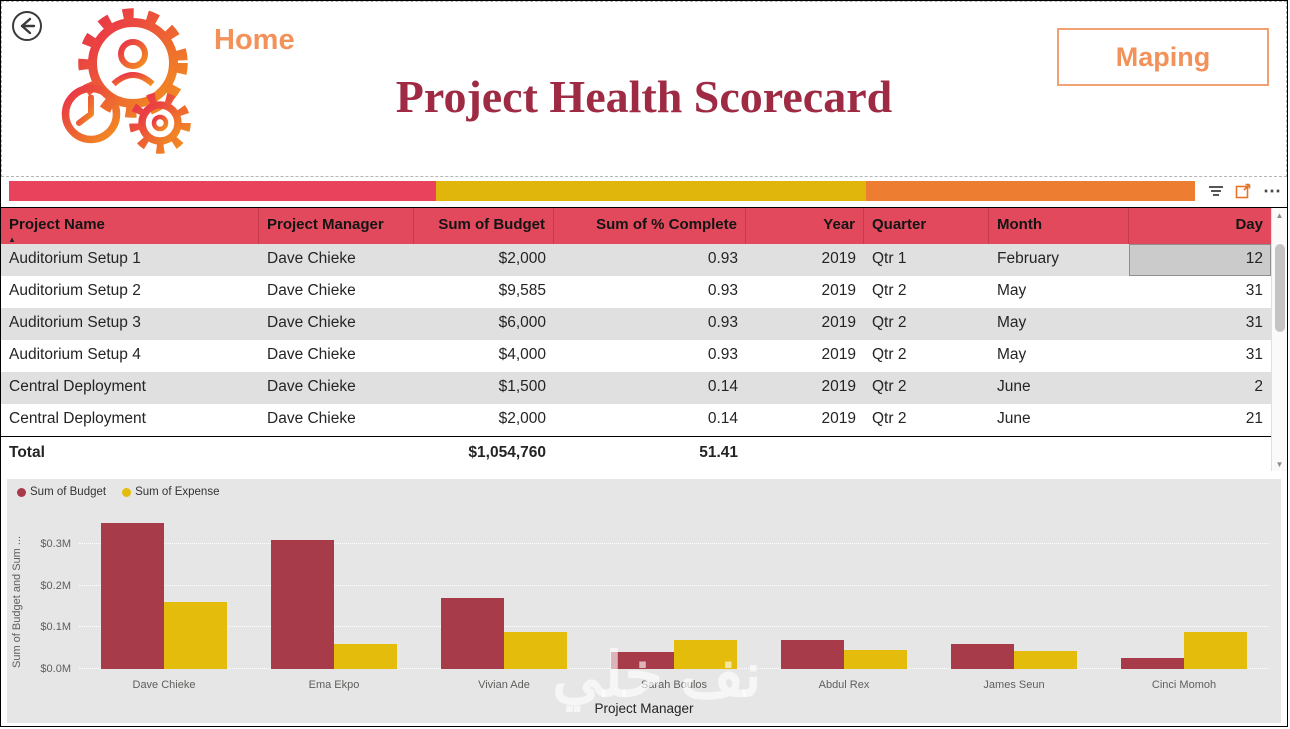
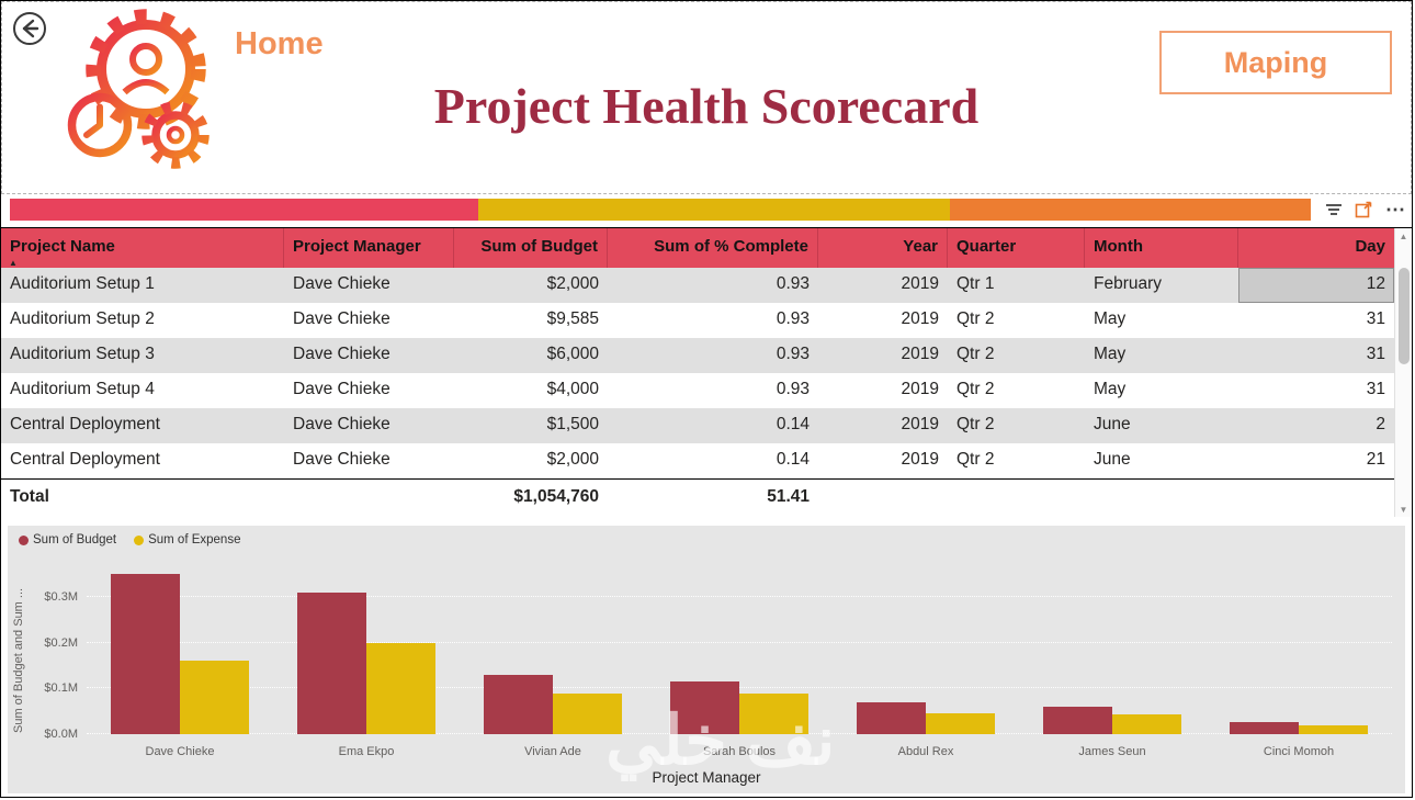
Sum of Expense/Ema Ekpo: $0.06M -> $0.20M
Sum of Budget/Vivian Ade: $0.17M -> $0.13M
Sum of Budget/Sarah Boulos: $0.04M -> $0.12M
Sum of Expense/Sarah Boulos: $0.07M -> $0.09M
Sum of Expense/Cinci Momoh: $0.09M -> $0.02M
